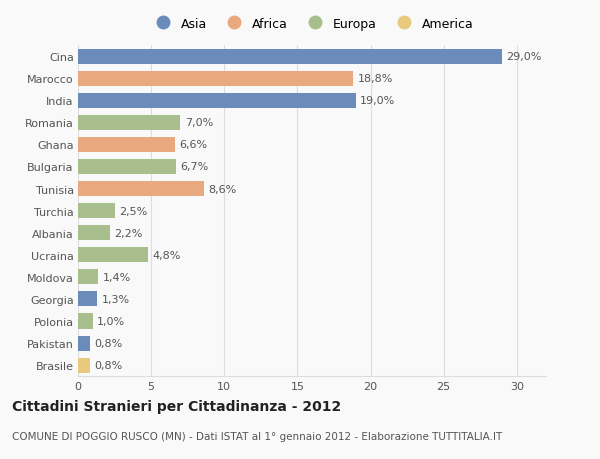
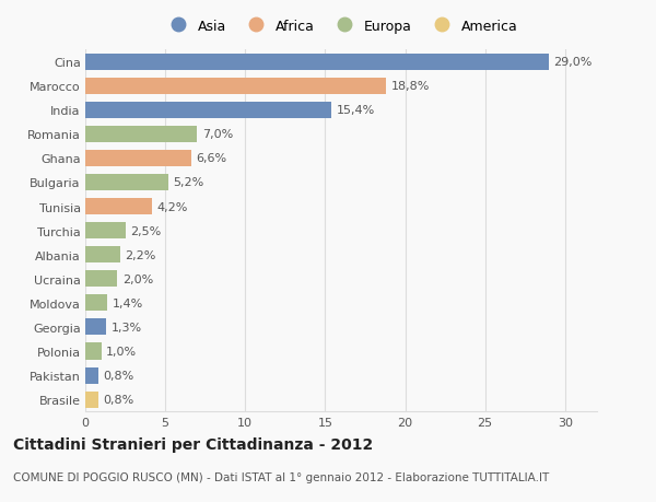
India: 19,0% -> 15,4%
Bulgaria: 6,7% -> 5,2%
Tunisia: 8,6% -> 4,2%
Ucraina: 4,8% -> 2,0%
